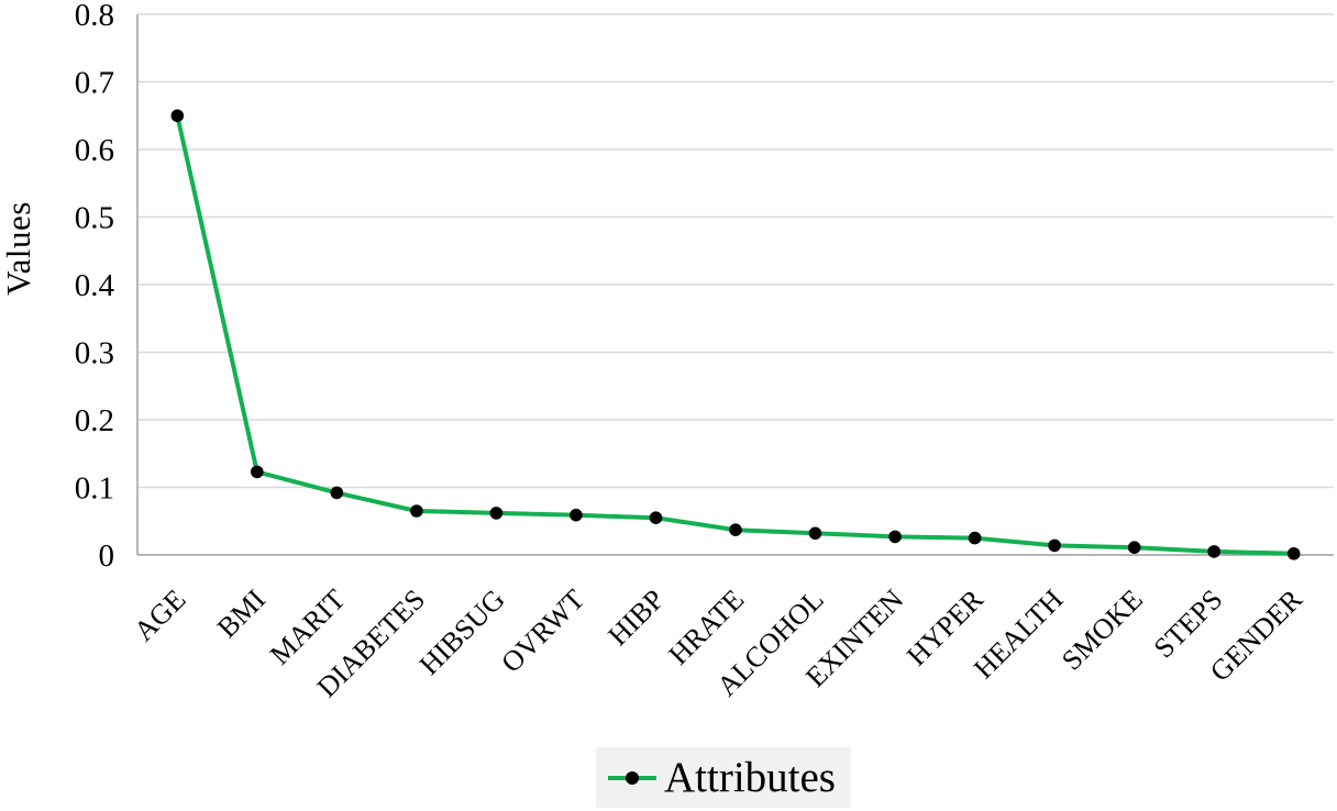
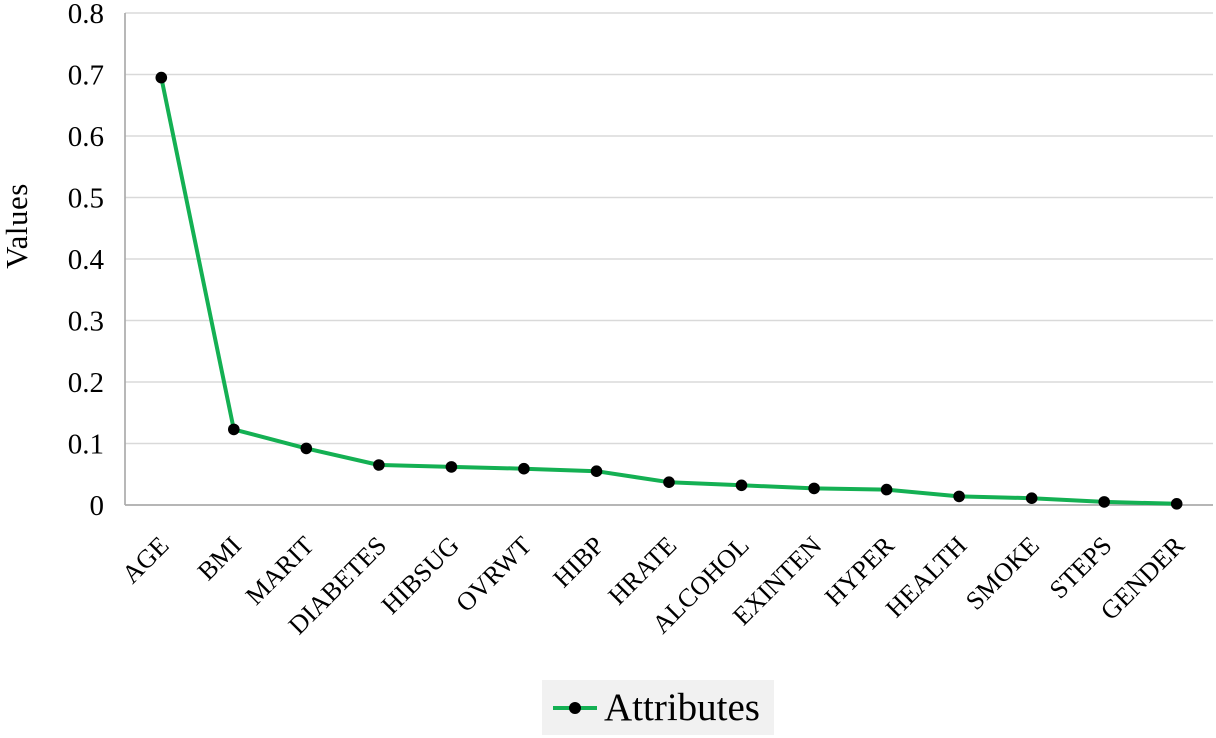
AGE: 0.65 -> 0.69
